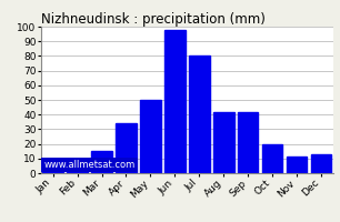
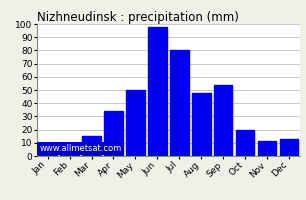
Aug: 42 -> 48
Sep: 42 -> 54
